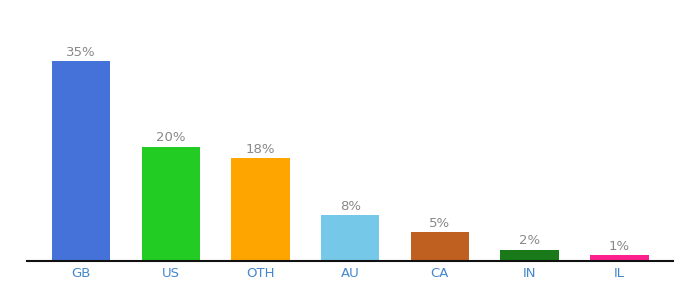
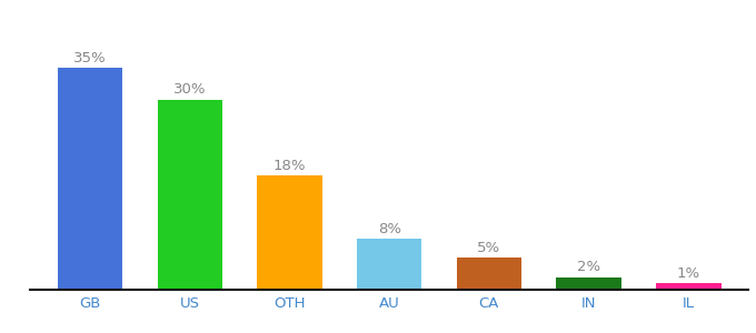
US: 20% -> 30%
